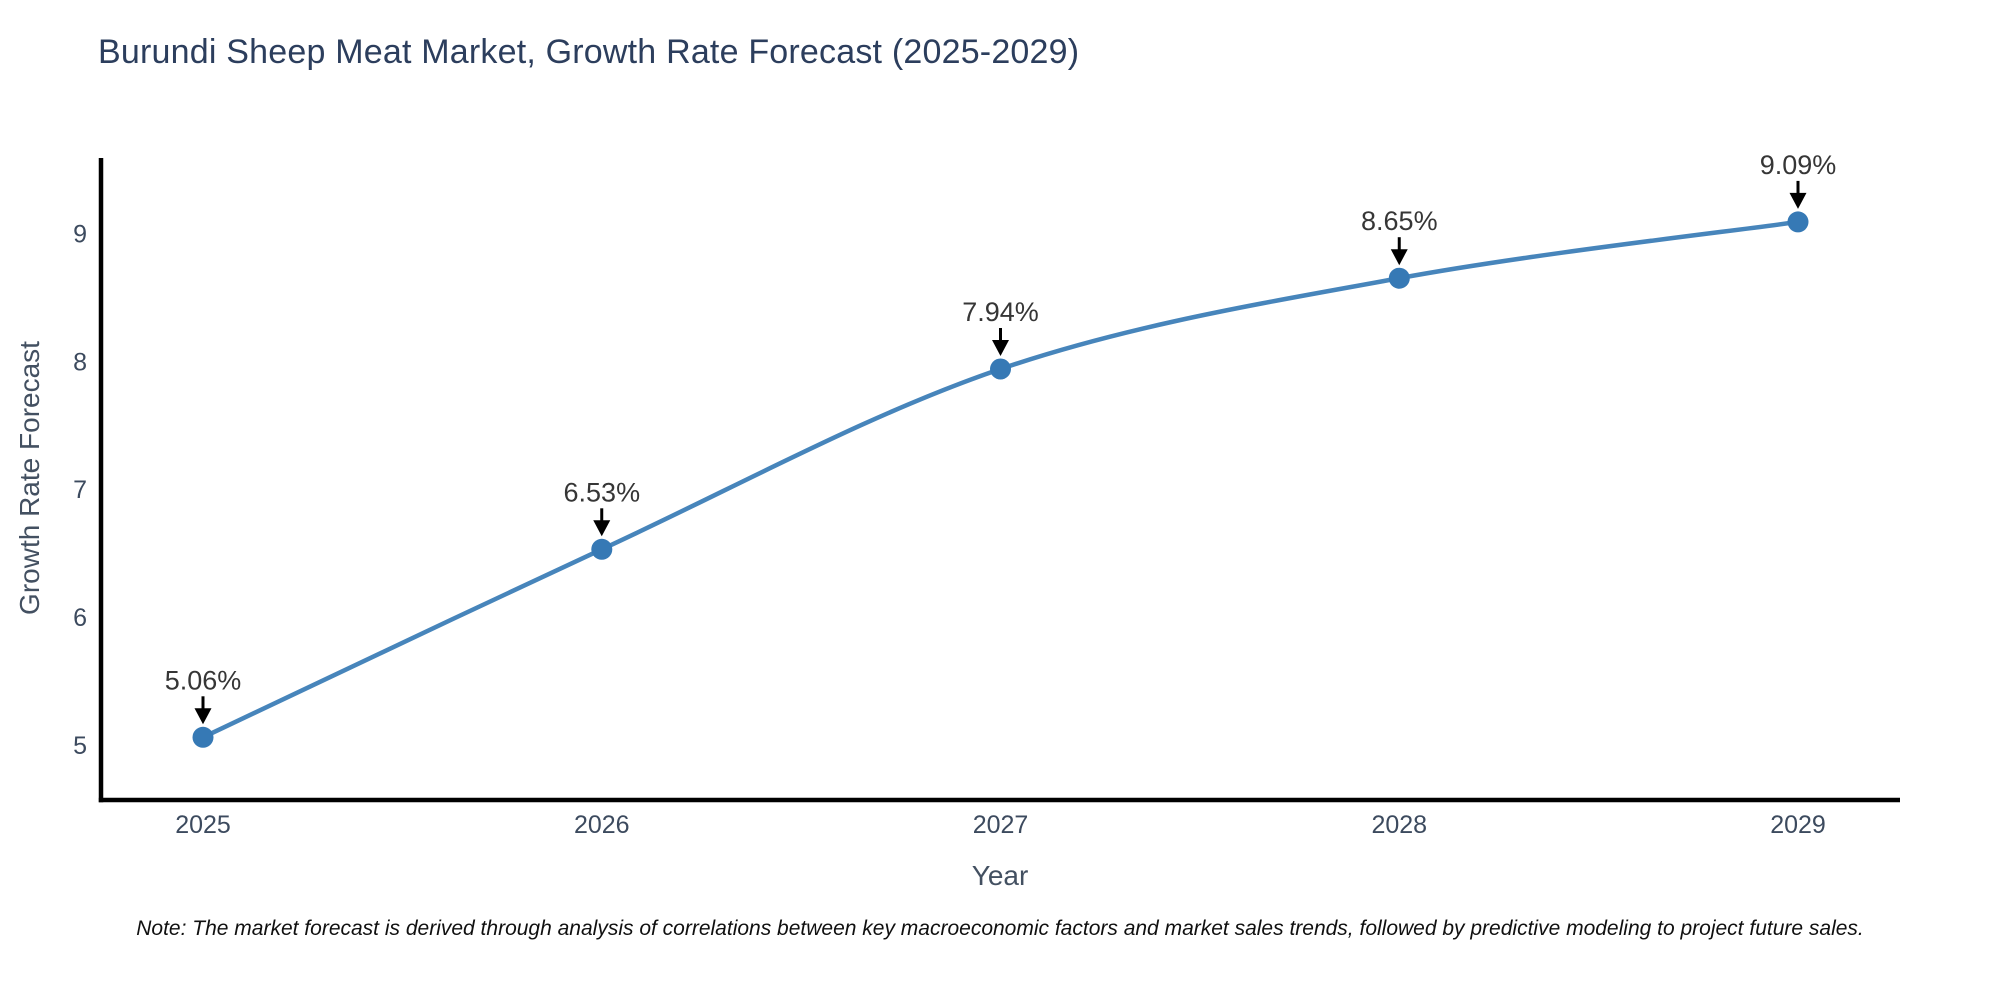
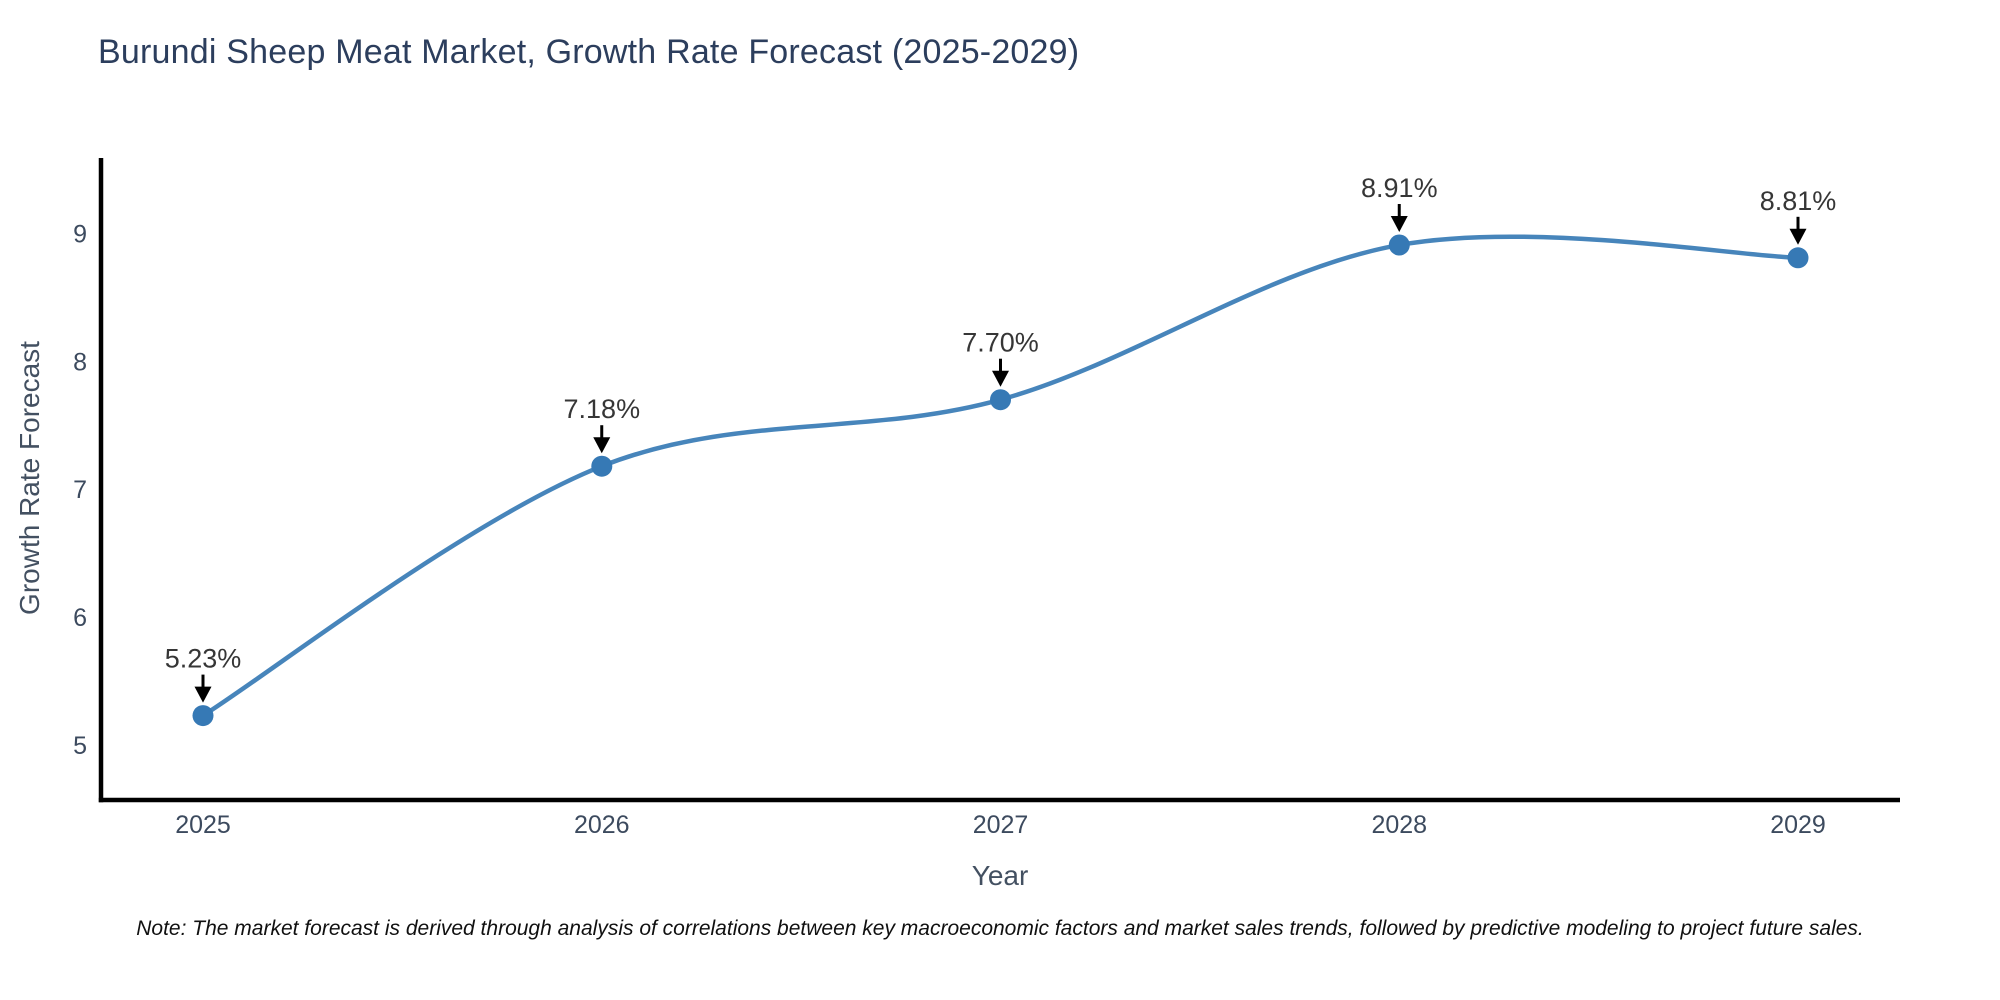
2025: 5.06% -> 5.23%
2026: 6.53% -> 7.18%
2027: 7.94% -> 7.70%
2028: 8.65% -> 8.91%
2029: 9.09% -> 8.81%
